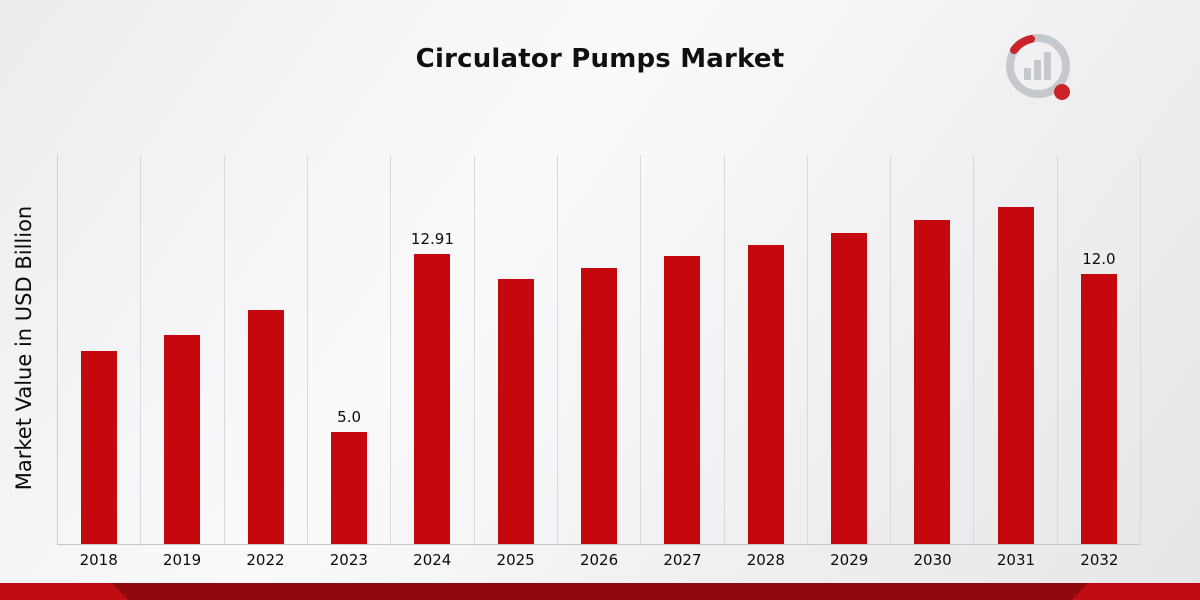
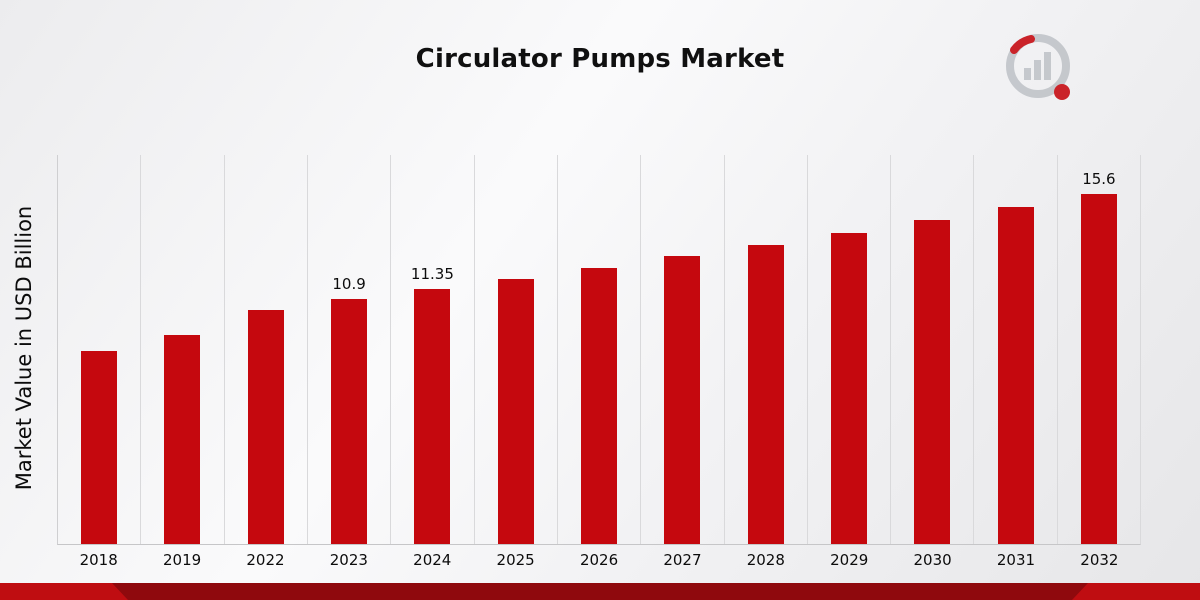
2023: 5.0 -> 10.9
2024: 12.91 -> 11.35
2032: 12.0 -> 15.6
